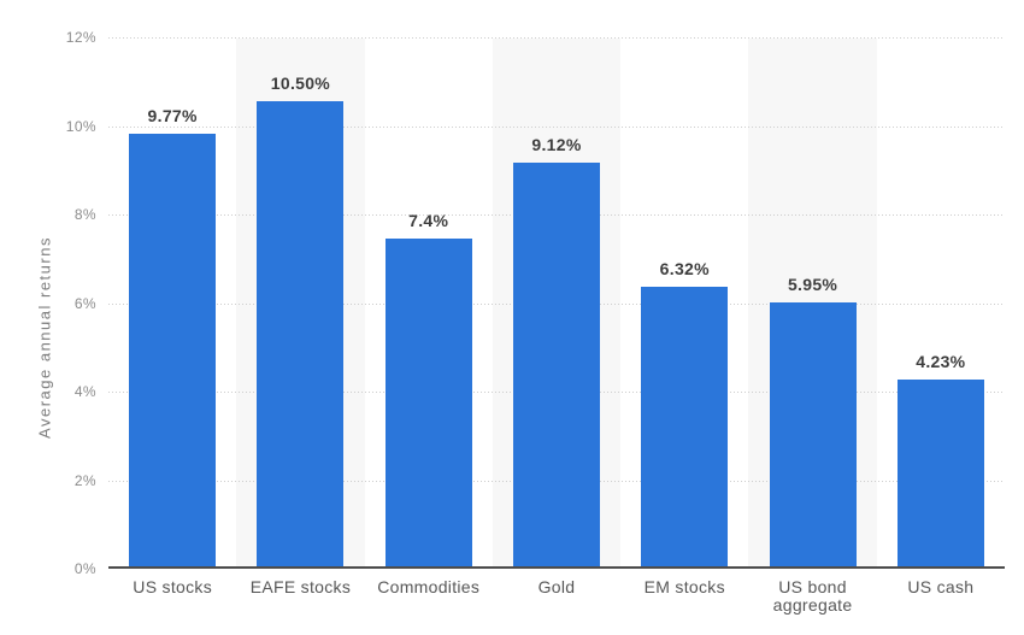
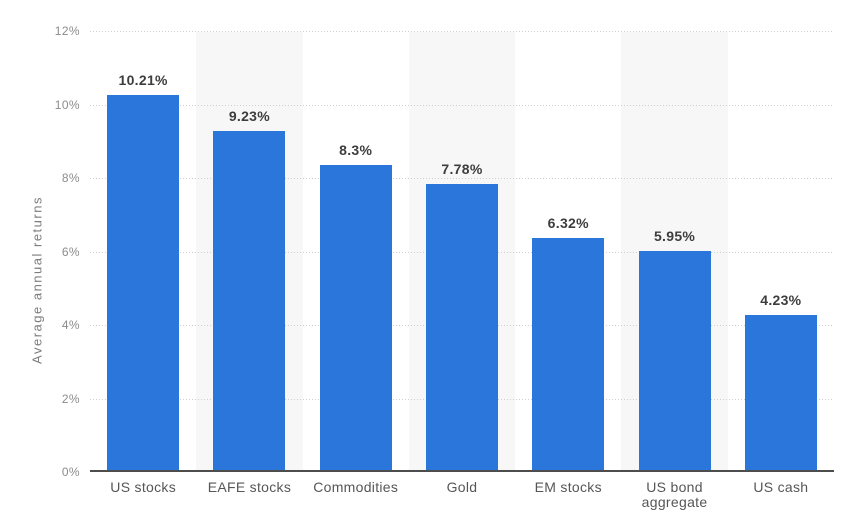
US stocks: 9.77% -> 10.21%
EAFE stocks: 10.50% -> 9.23%
Commodities: 7.4% -> 8.3%
Gold: 9.12% -> 7.78%
